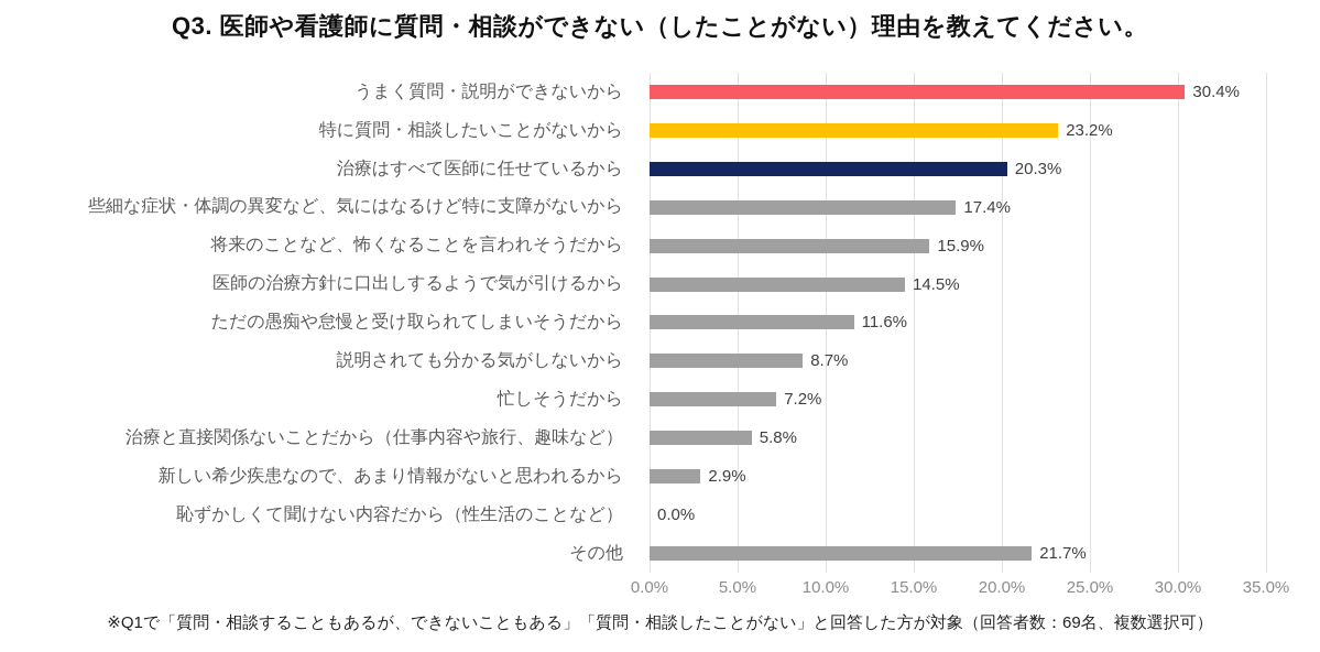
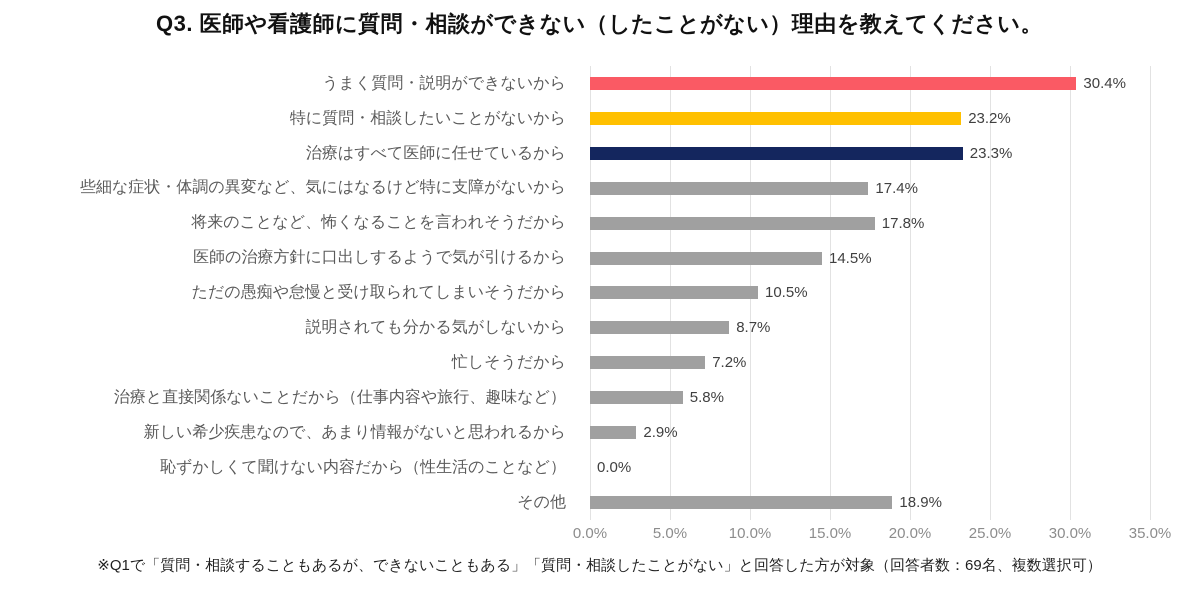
治療はすべて医師に任せているから: 20.3% -> 23.3%
将来のことなど、怖くなることを言われそうだから: 15.9% -> 17.8%
ただの愚痴や怠慢と受け取られてしまいそうだから: 11.6% -> 10.5%
その他: 21.7% -> 18.9%
